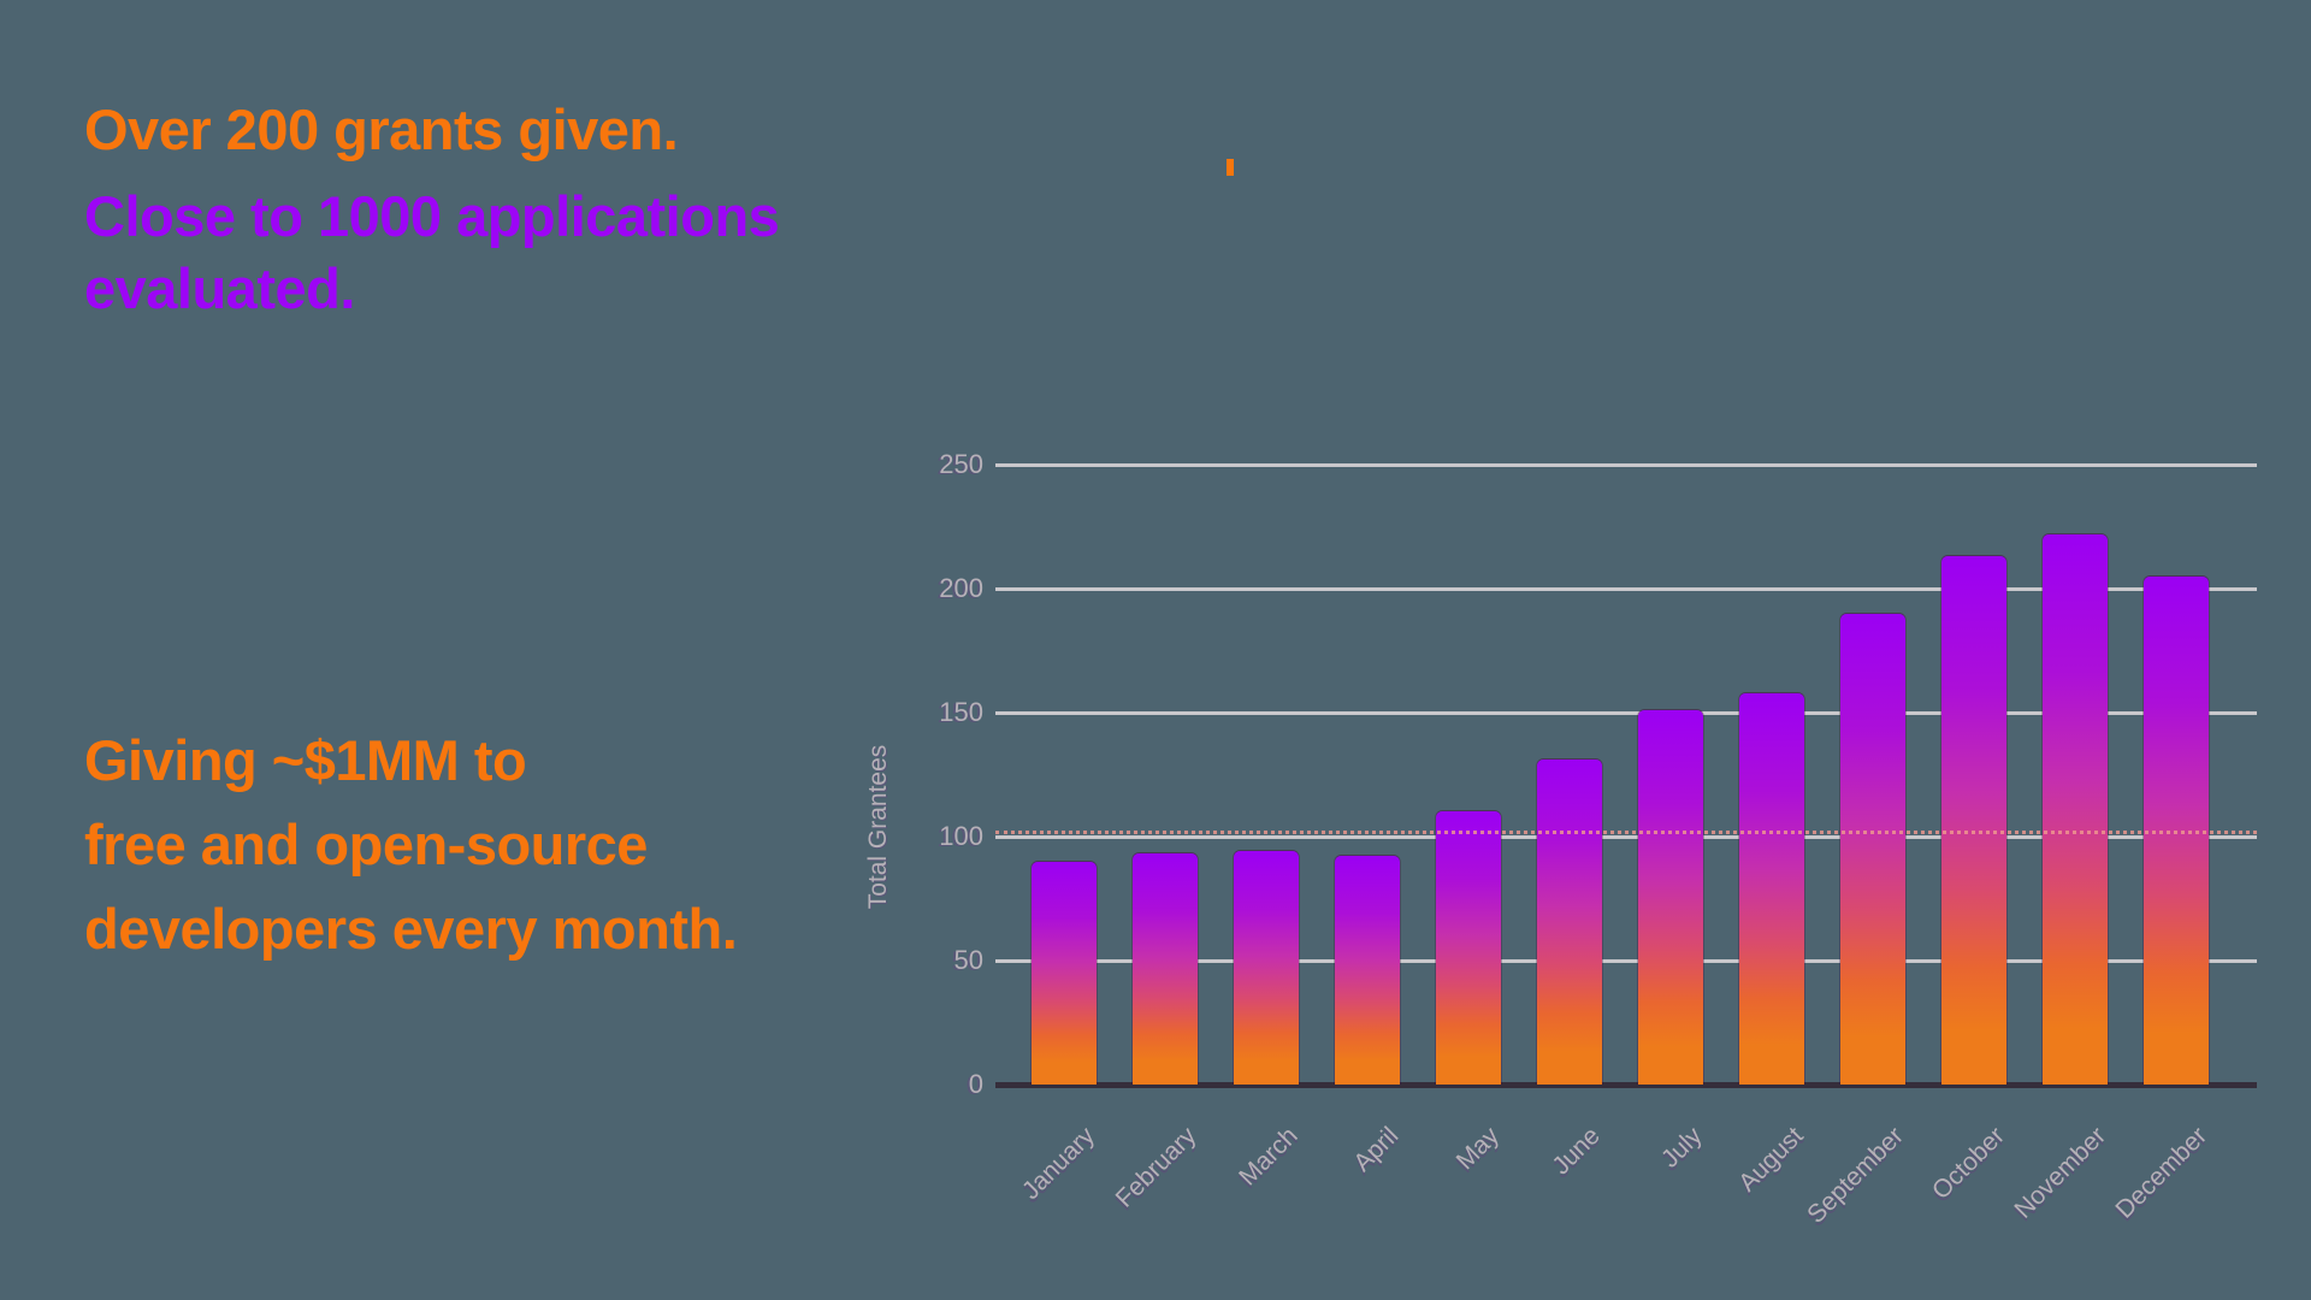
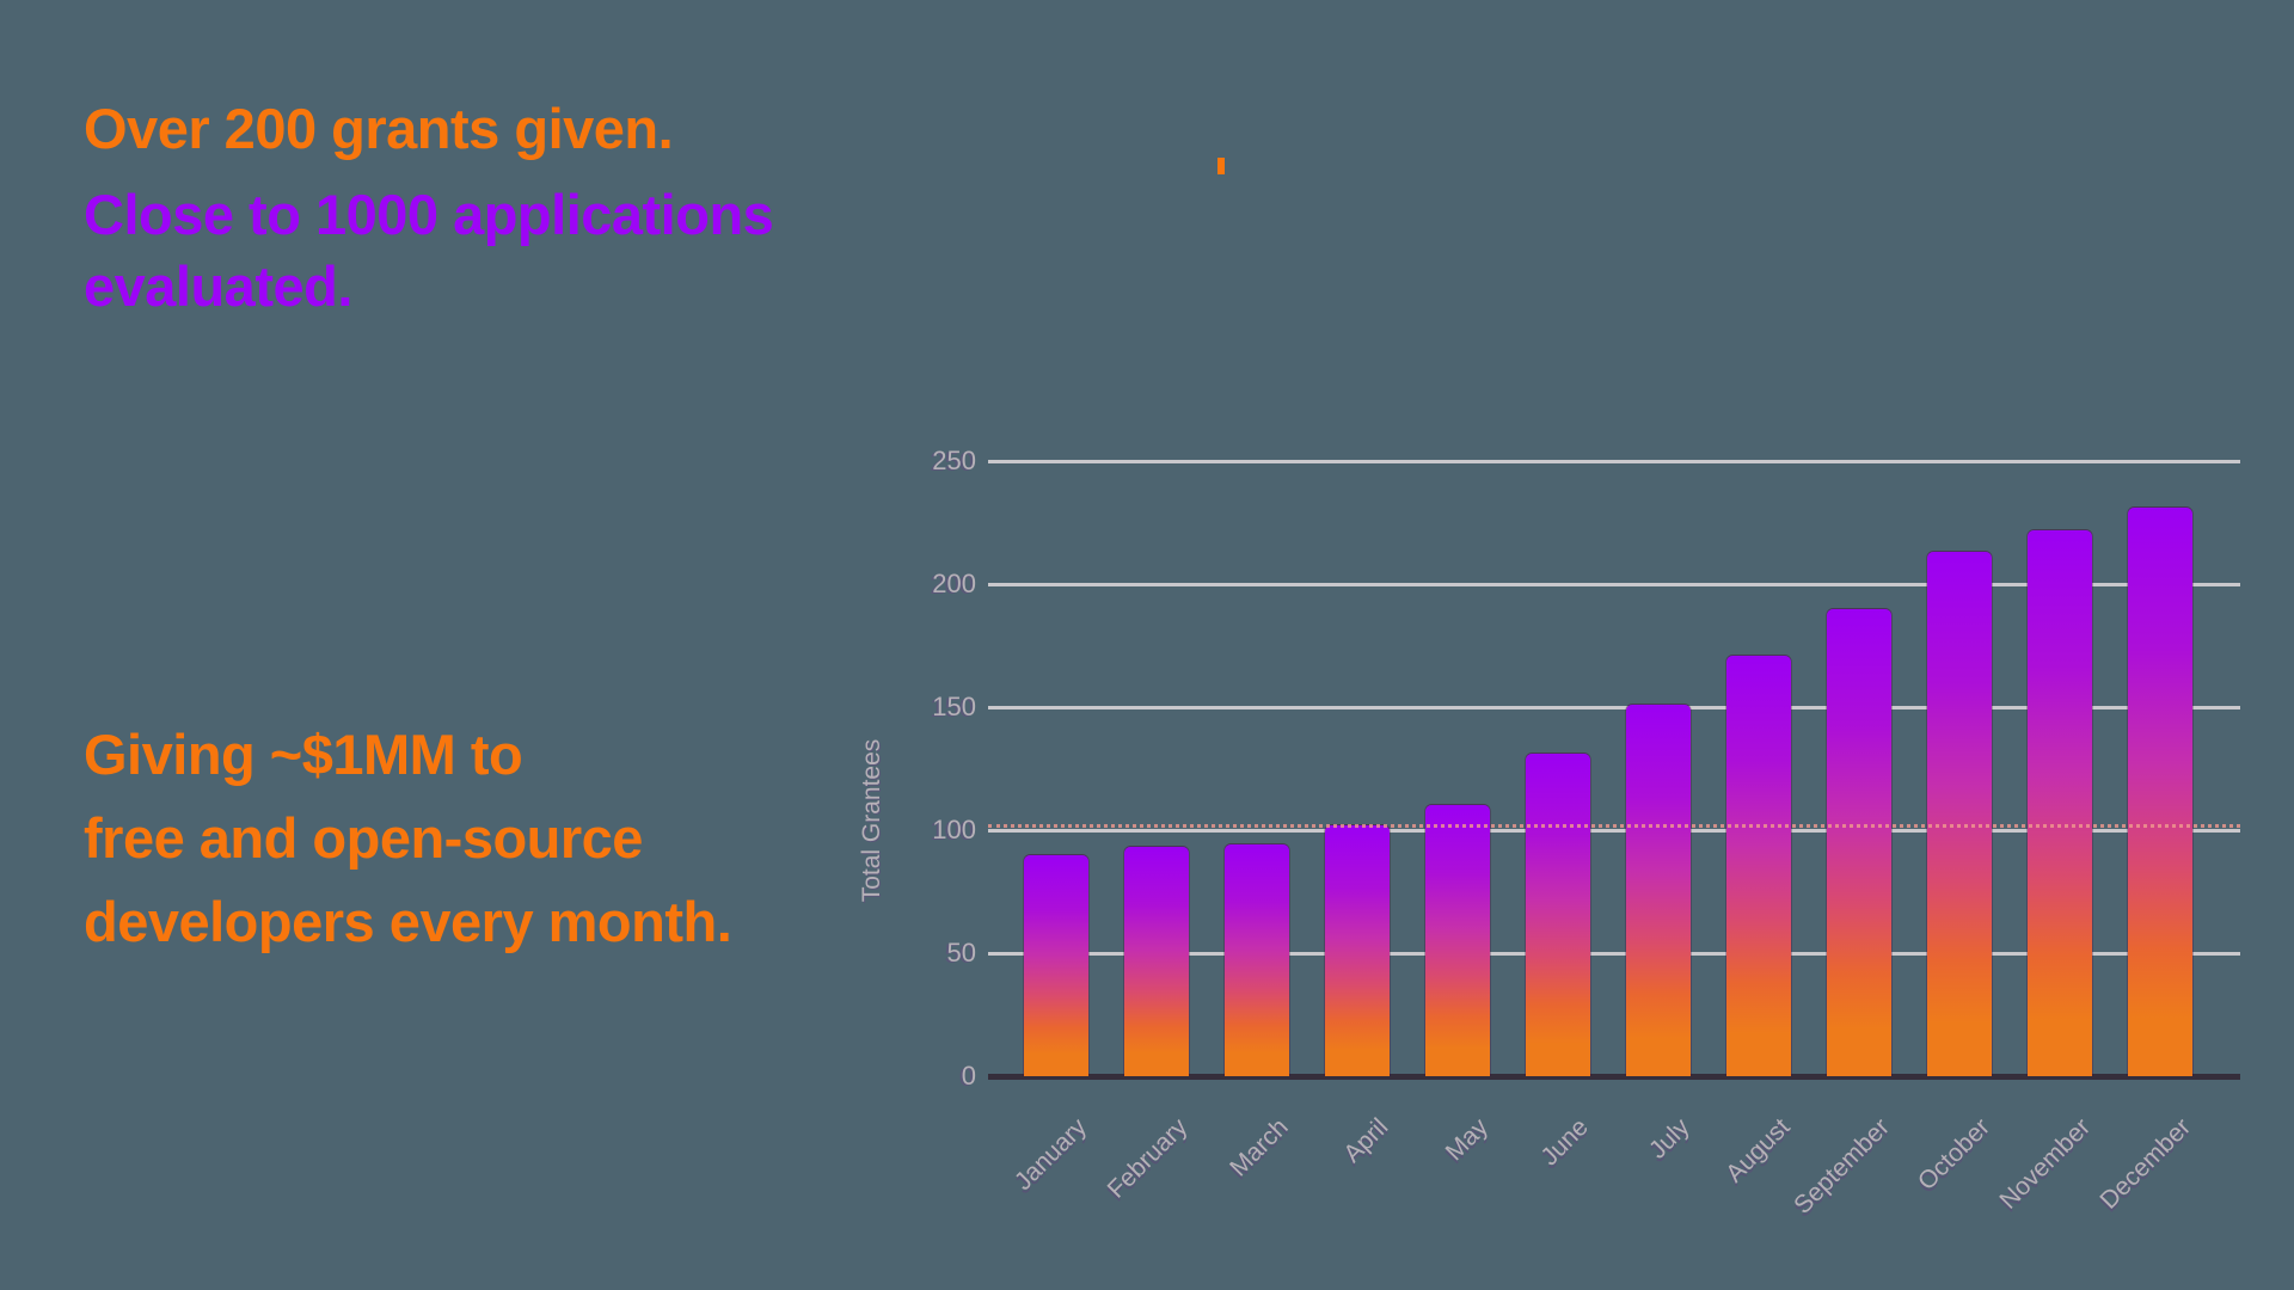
April: 92 -> 102
August: 158 -> 171
December: 205 -> 231
